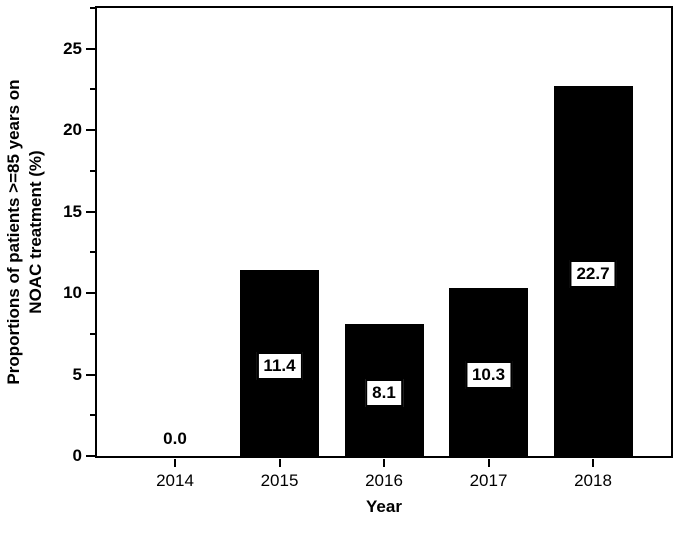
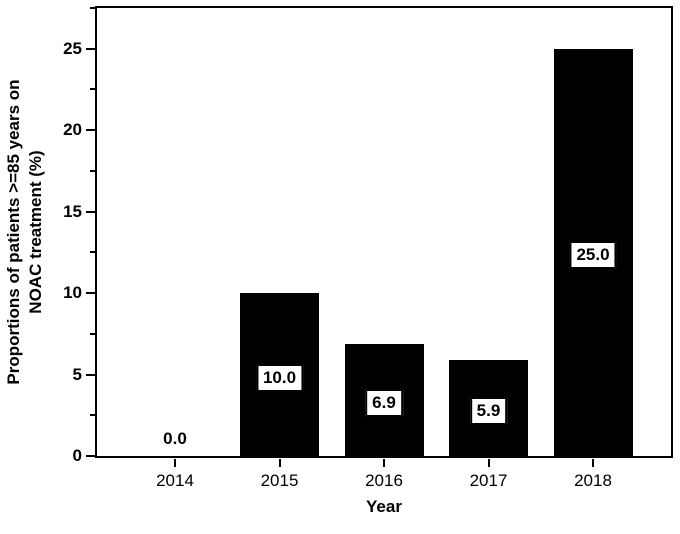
2015: 11.4 -> 10.0
2016: 8.1 -> 6.9
2017: 10.3 -> 5.9
2018: 22.7 -> 25.0
